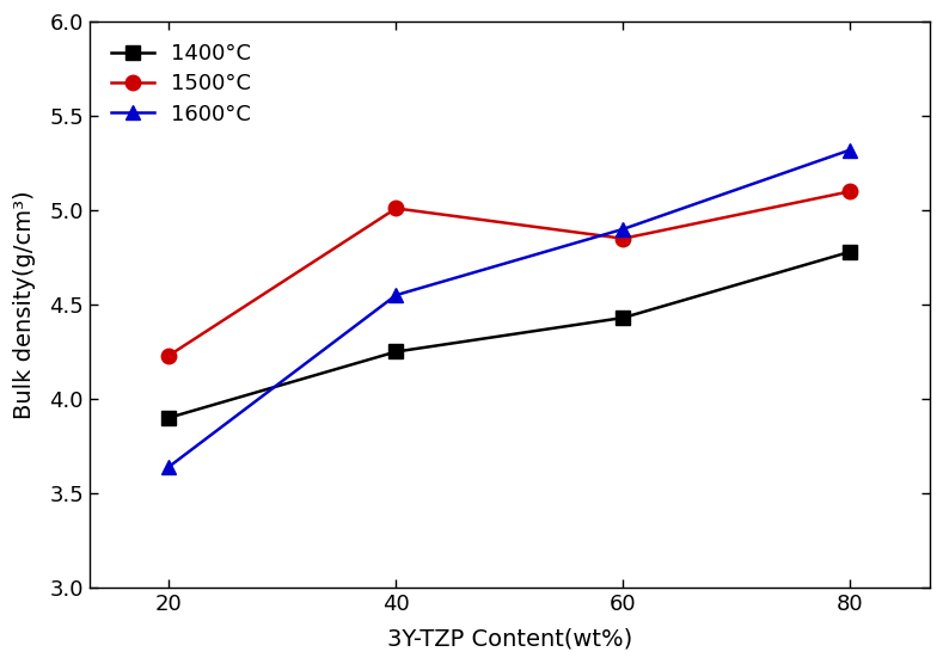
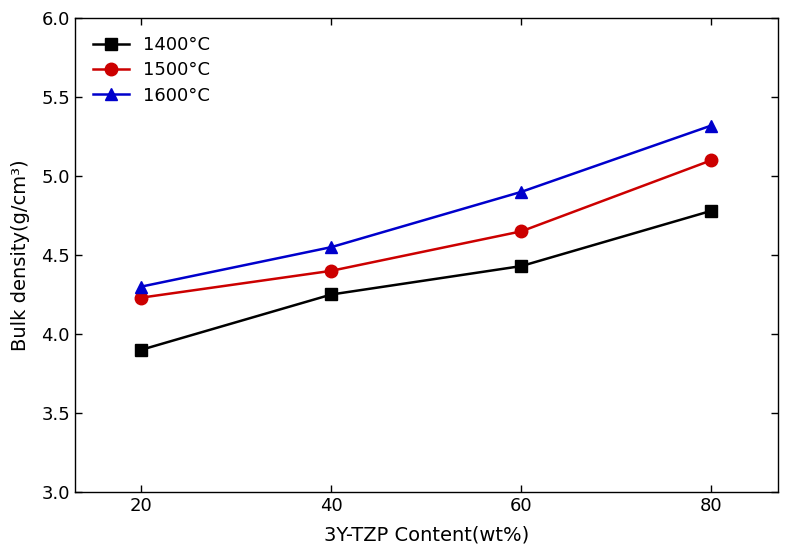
1600°C/20: 3.64 -> 4.30
1500°C/40: 5.01 -> 4.40
1500°C/60: 4.85 -> 4.65
